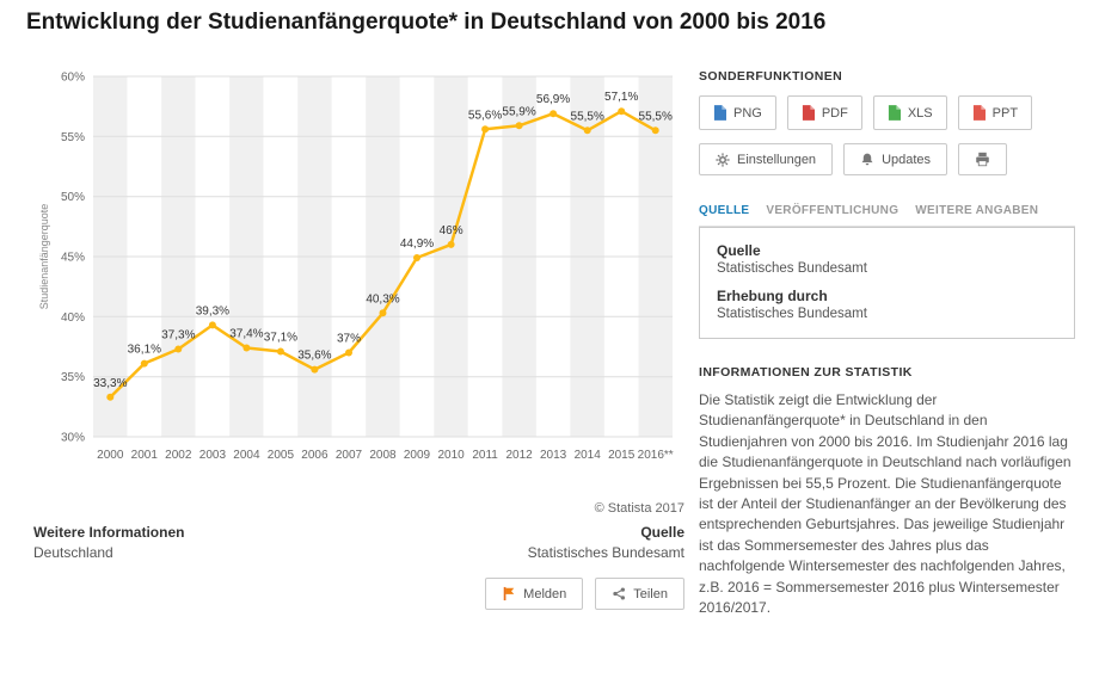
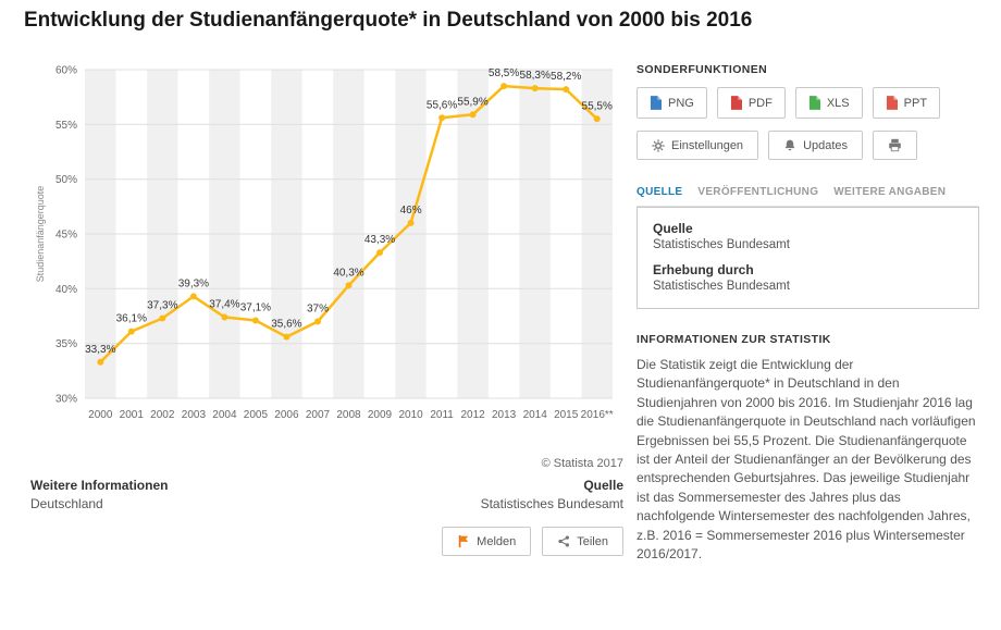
2009: 44,9% -> 43,3%
2013: 56,9% -> 58,5%
2014: 55,5% -> 58,3%
2015: 57,1% -> 58,2%
